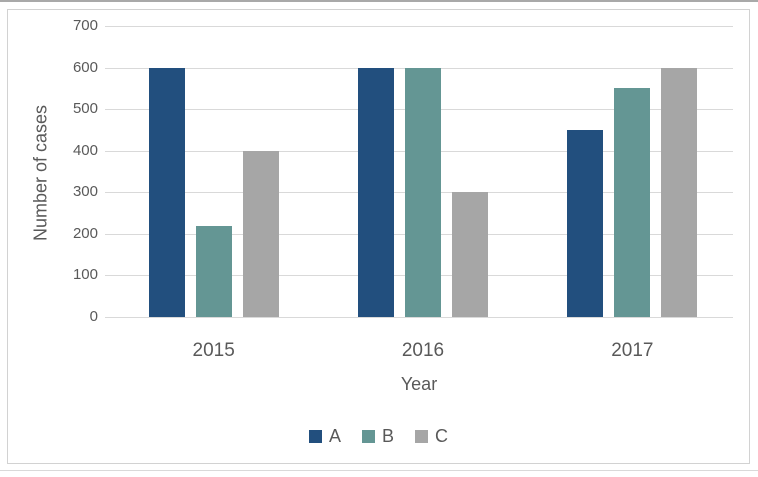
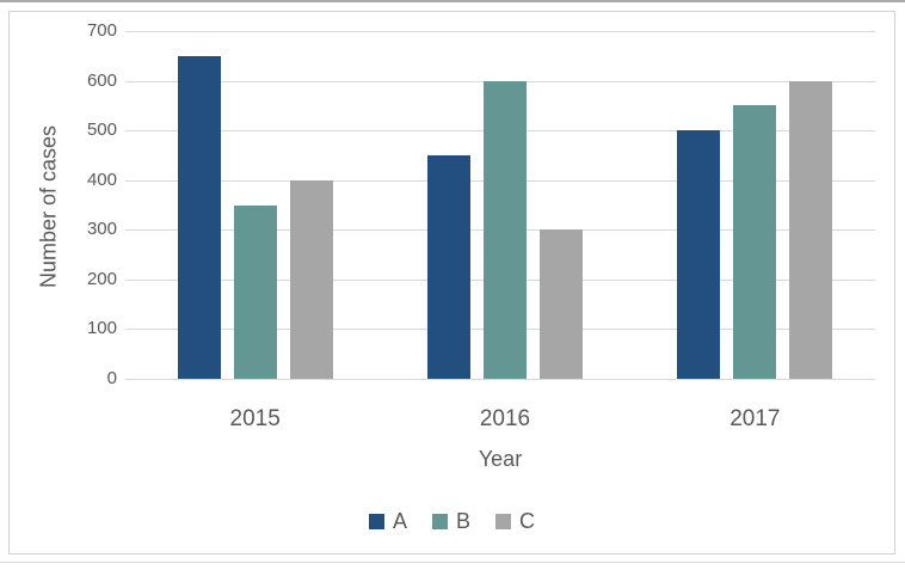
A/2015: 600 -> 650
B/2015: 220 -> 350
A/2016: 600 -> 450
A/2017: 450 -> 500
